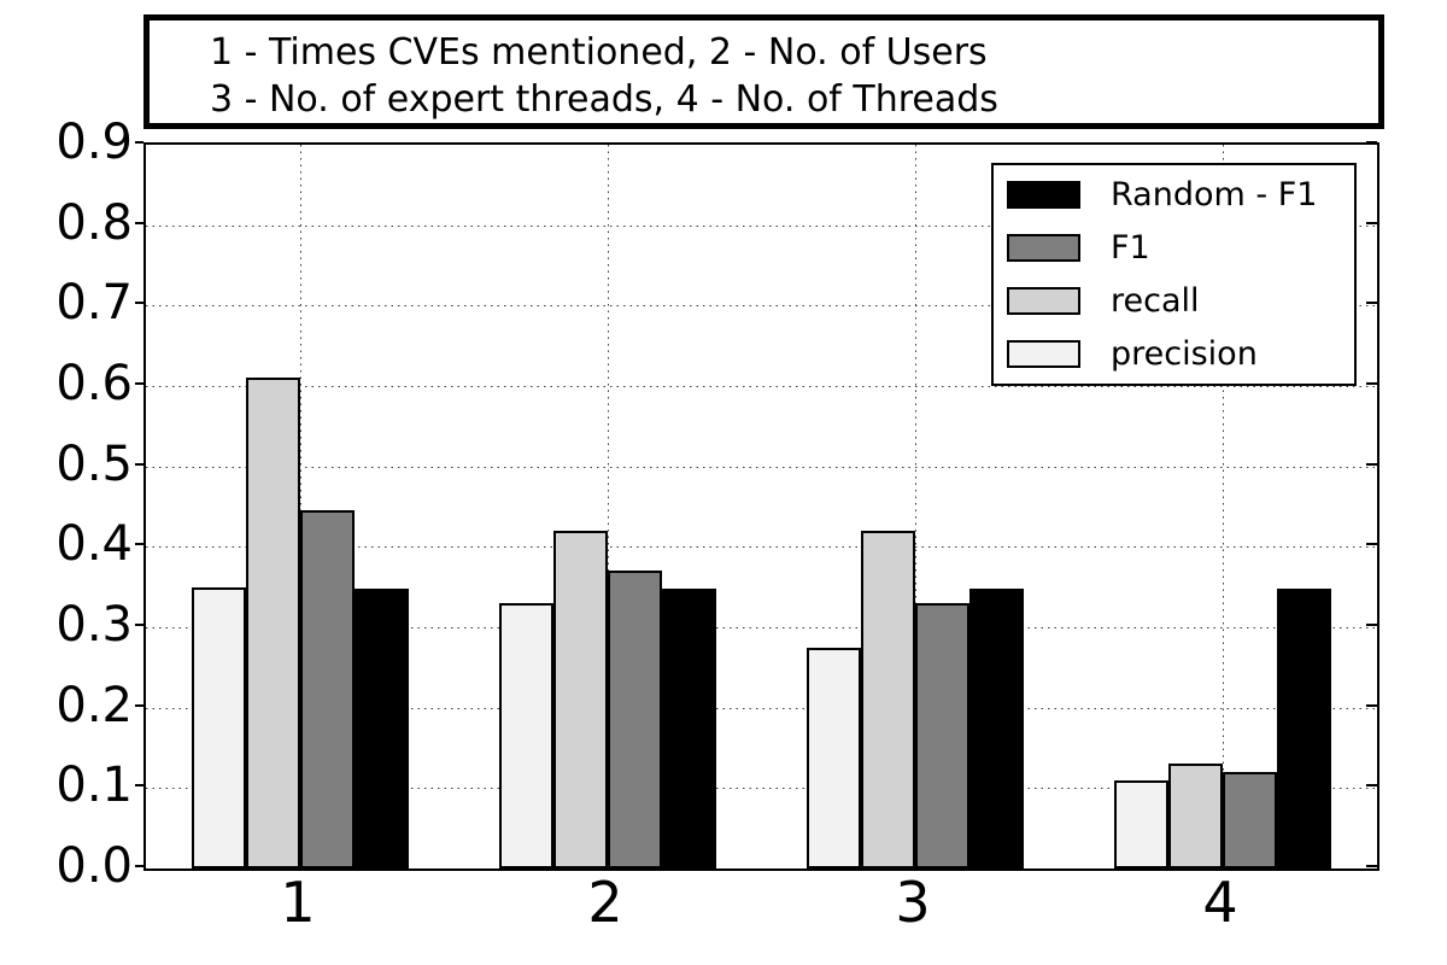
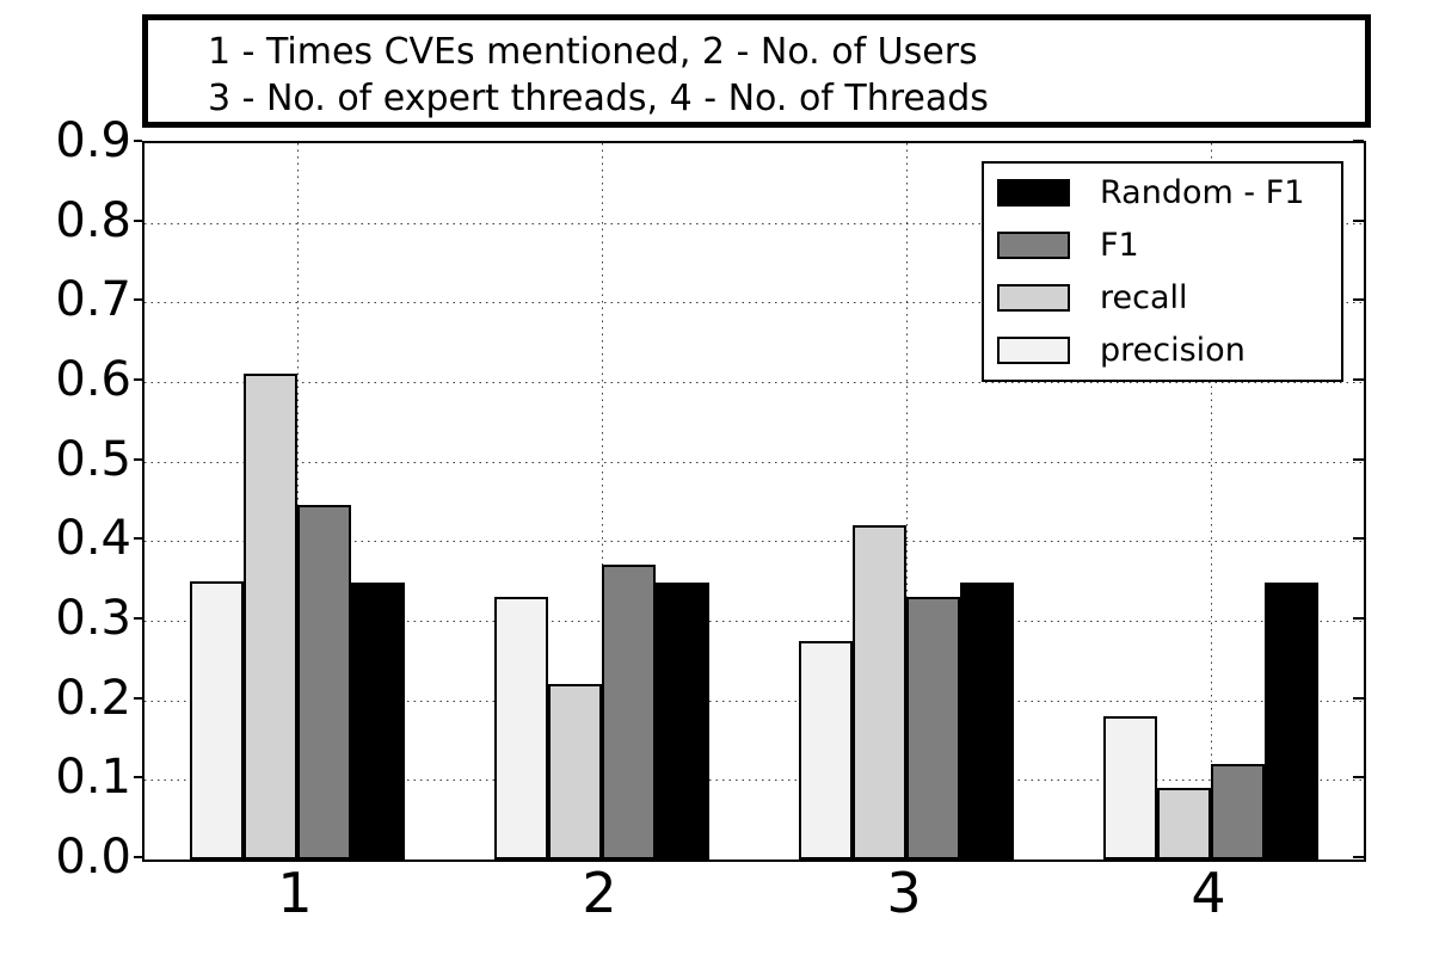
recall/2: 0.42 -> 0.22
precision/4: 0.11 -> 0.18
recall/4: 0.13 -> 0.09
